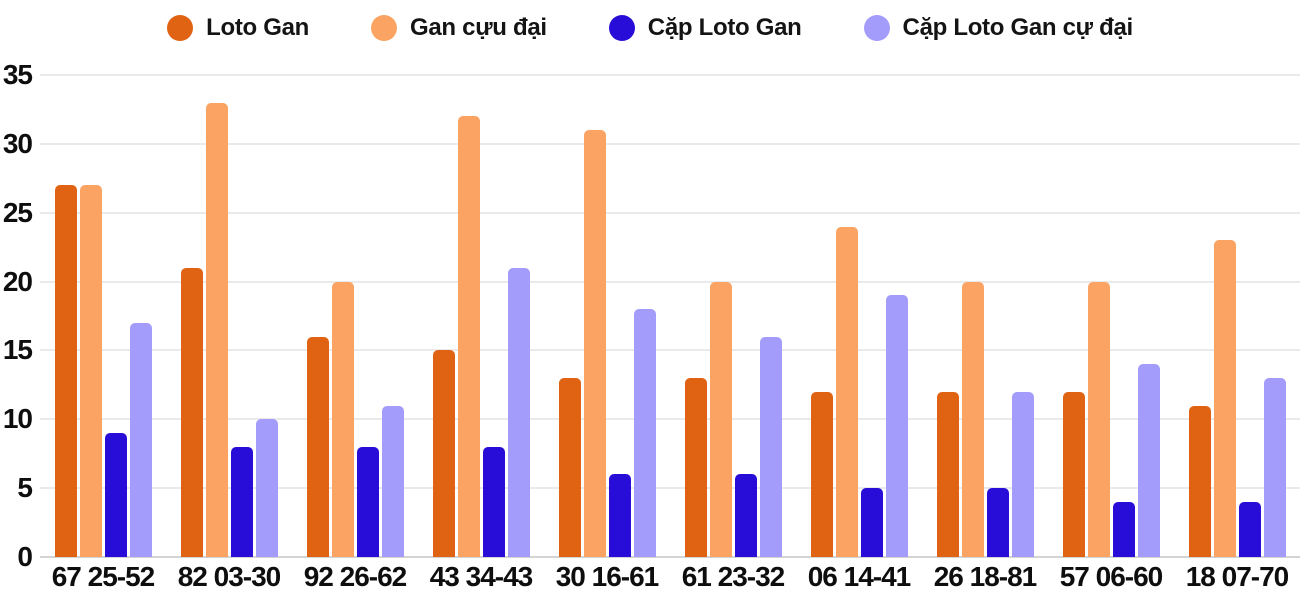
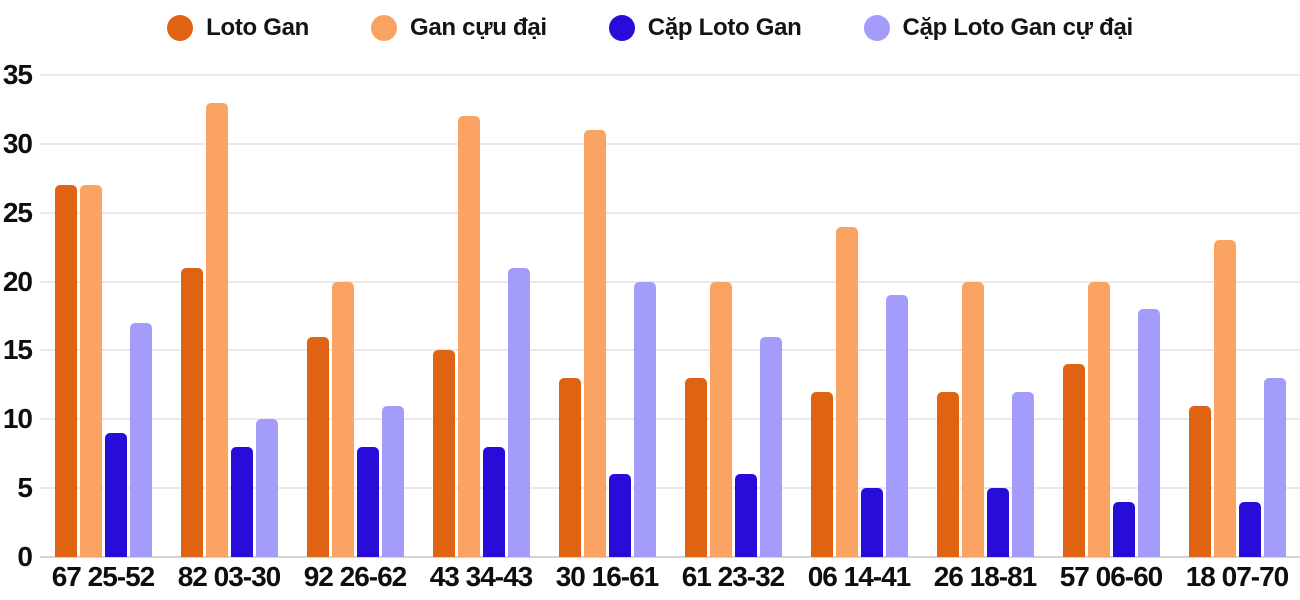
Cặp Loto Gan cự đại/30 16-61: 18 -> 20
Loto Gan/57 06-60: 12 -> 14
Cặp Loto Gan cự đại/57 06-60: 14 -> 18
